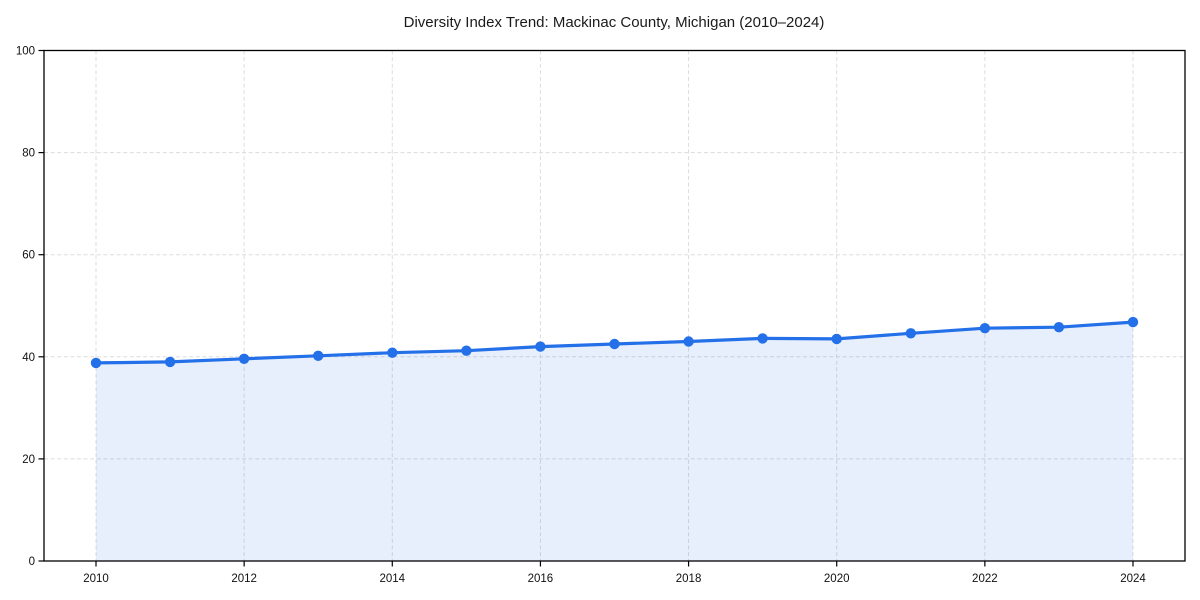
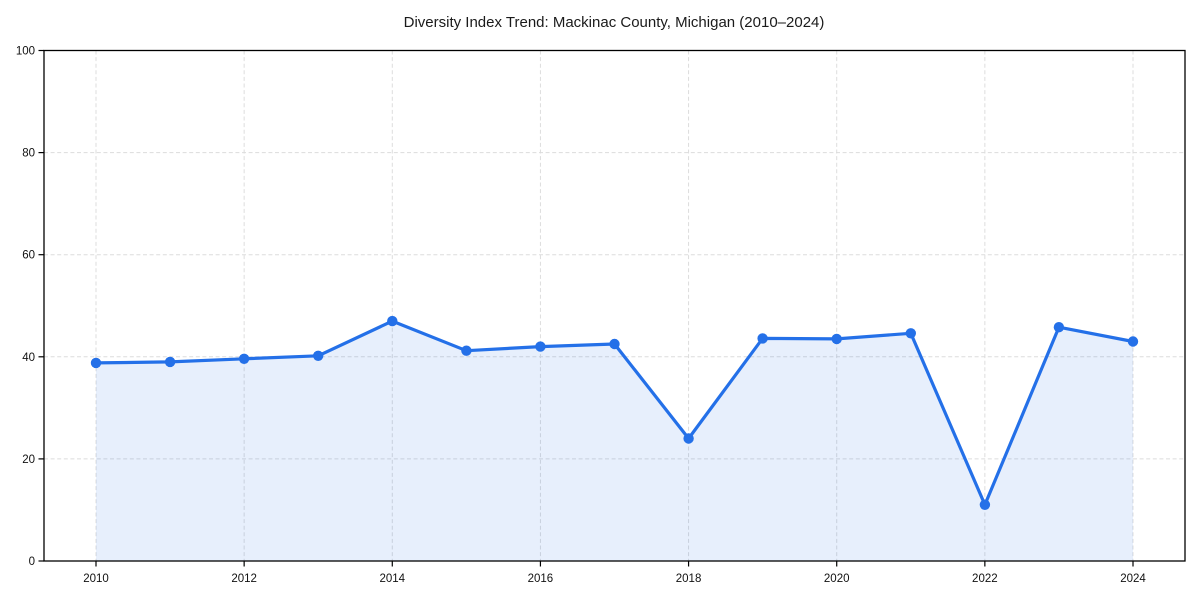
2014: 41 -> 47
2018: 43 -> 24
2022: 46 -> 11
2024: 47 -> 43
